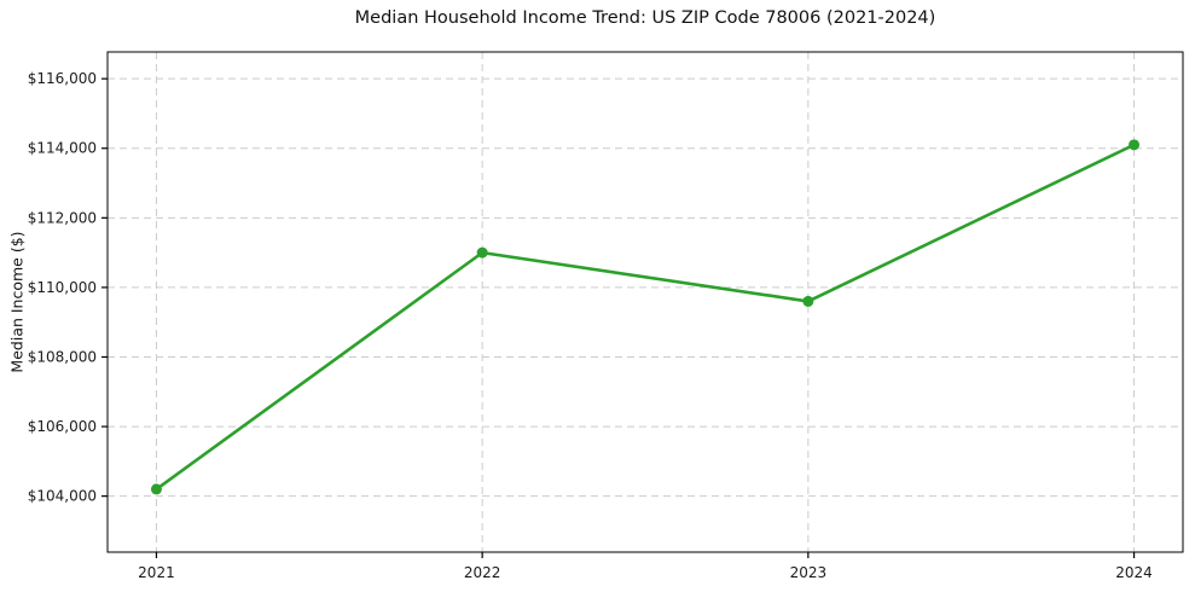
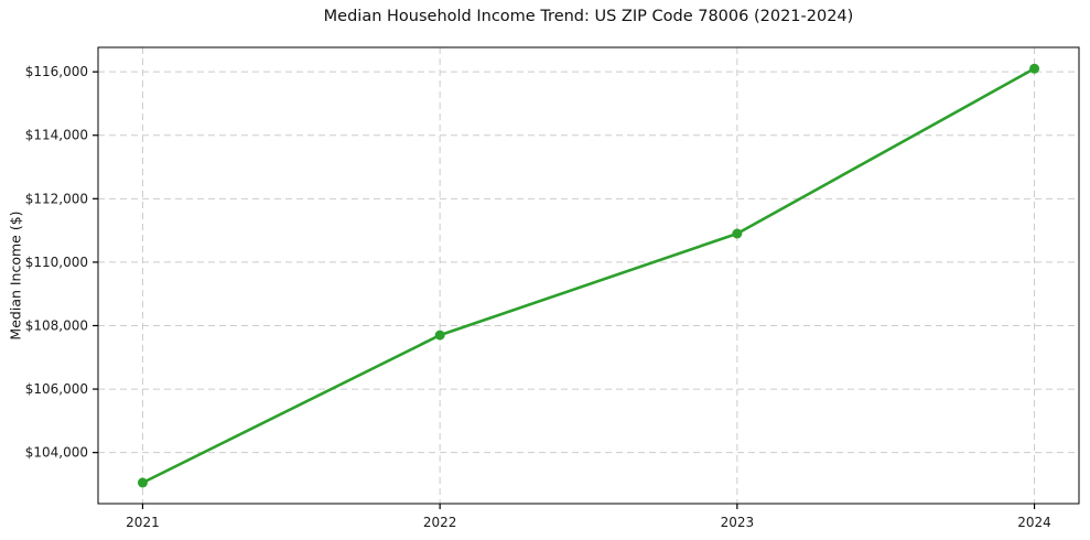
2021: $104200 -> $103000
2022: $111000 -> $107700
2023: $109600 -> $110900
2024: $114100 -> $116100
